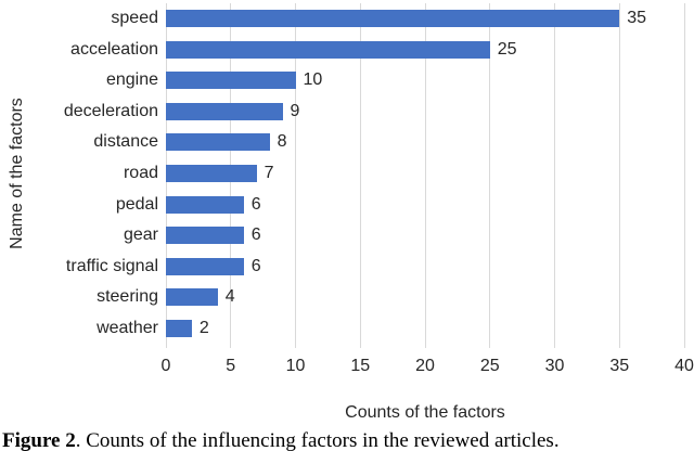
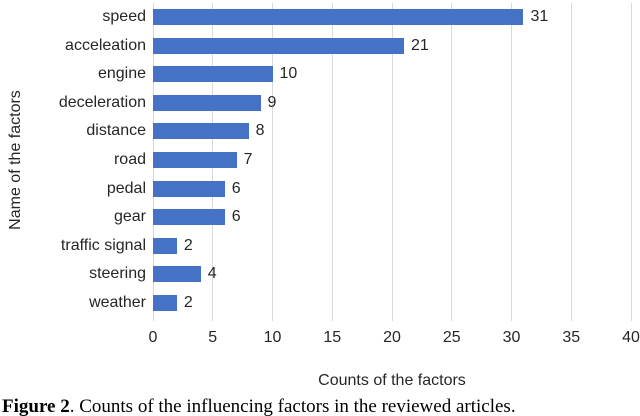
speed: 35 -> 31
acceleation: 25 -> 21
traffic signal: 6 -> 2
